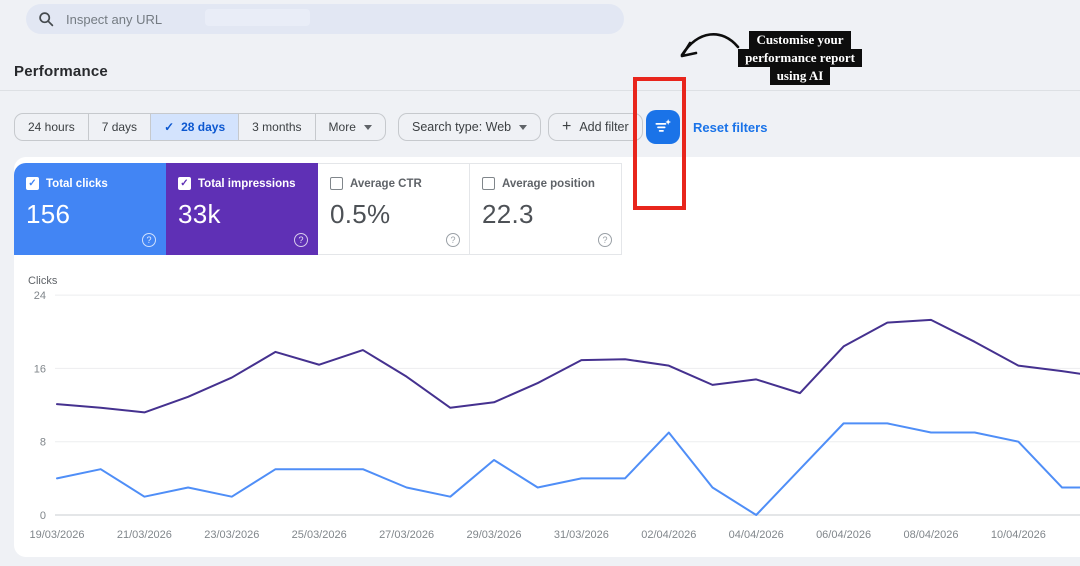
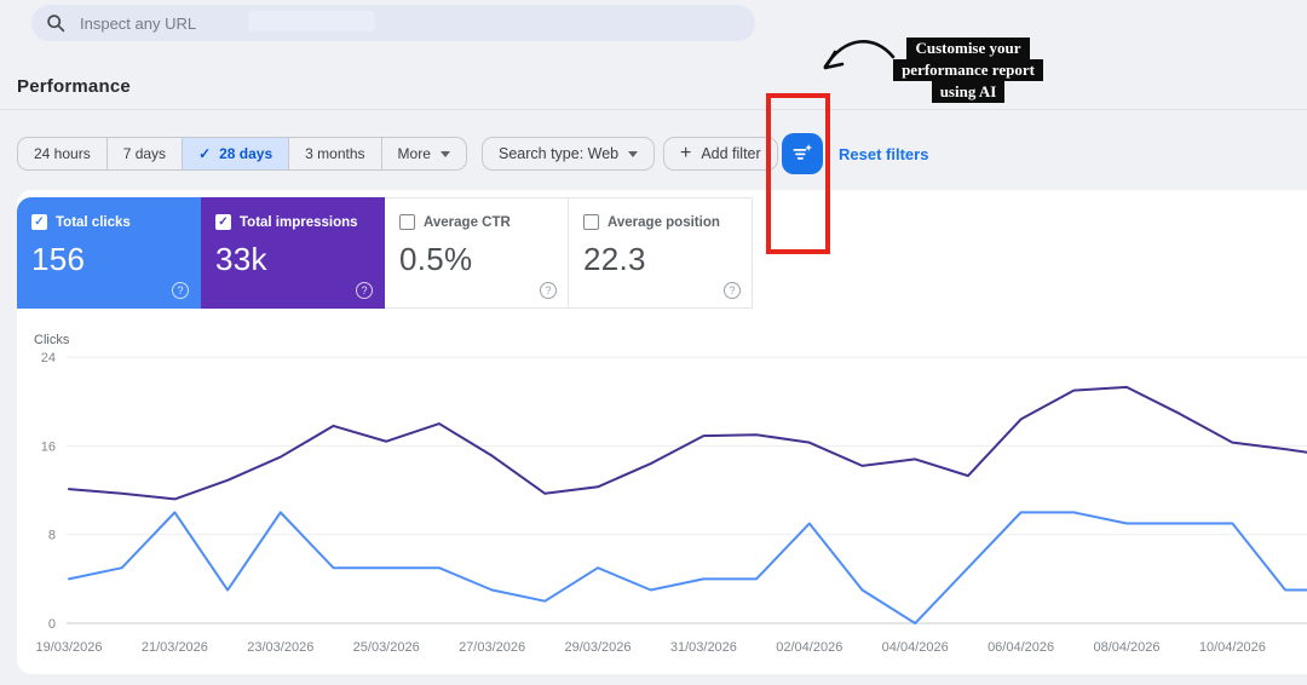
Total clicks/21/03/2026: 2 -> 10
Total clicks/23/03/2026: 2 -> 10
Total clicks/29/03/2026: 6 -> 5
Total clicks/10/04/2026: 8 -> 9
